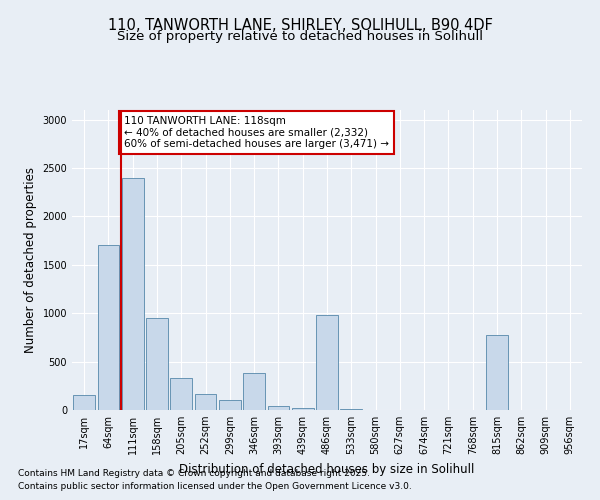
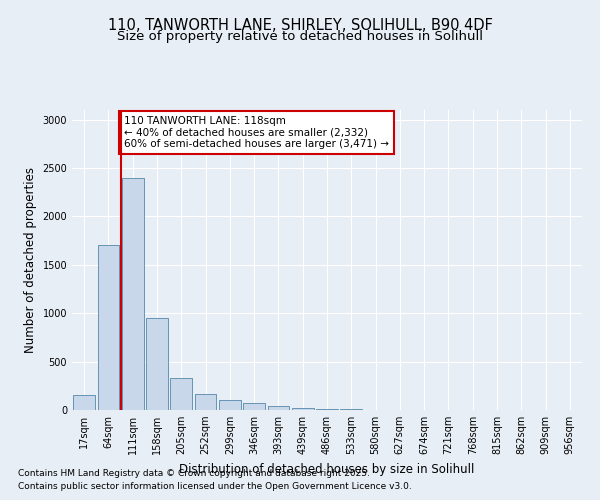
346sqm: 380 -> 70
486sqm: 980 -> 20
815sqm: 780 -> 0
